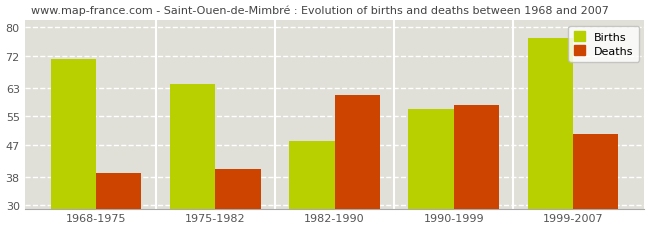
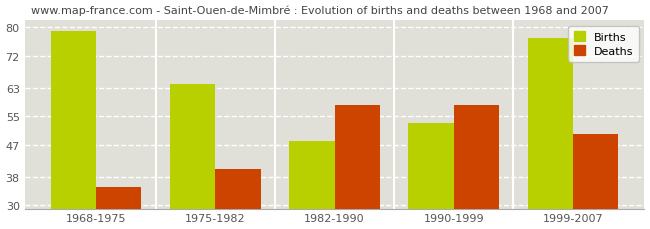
Births/1968-1975: 71 -> 79
Deaths/1968-1975: 39 -> 35
Deaths/1982-1990: 61 -> 58
Births/1990-1999: 57 -> 53
